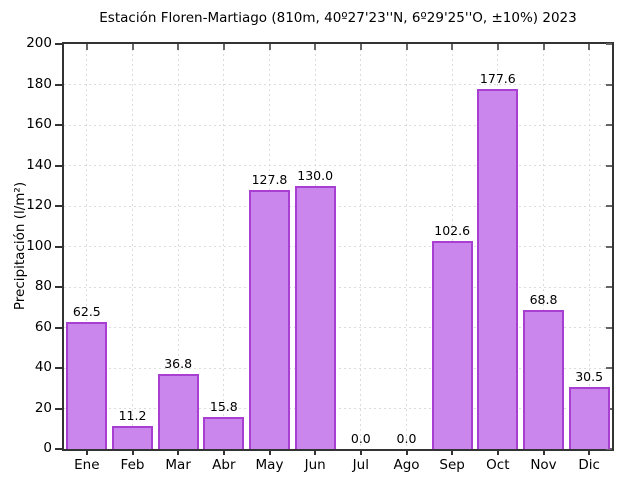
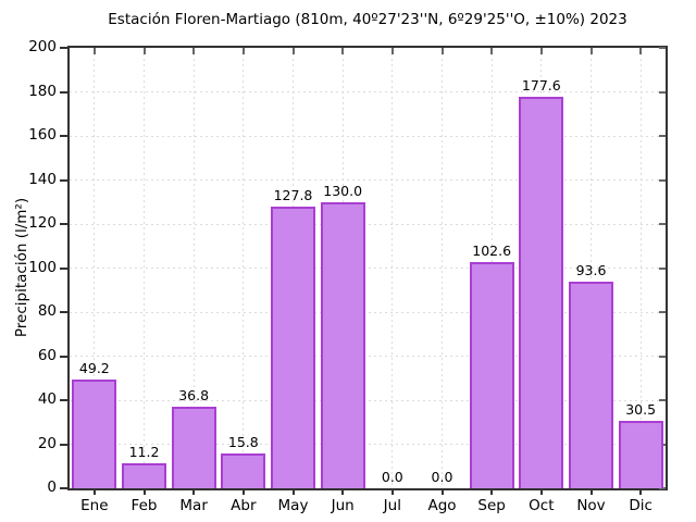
Ene: 62.5 -> 49.2
Nov: 68.8 -> 93.6
